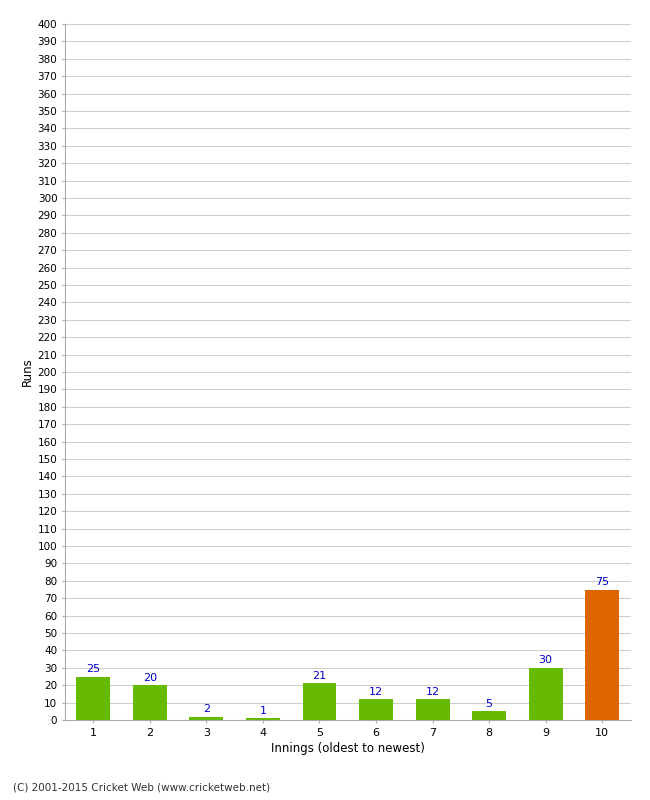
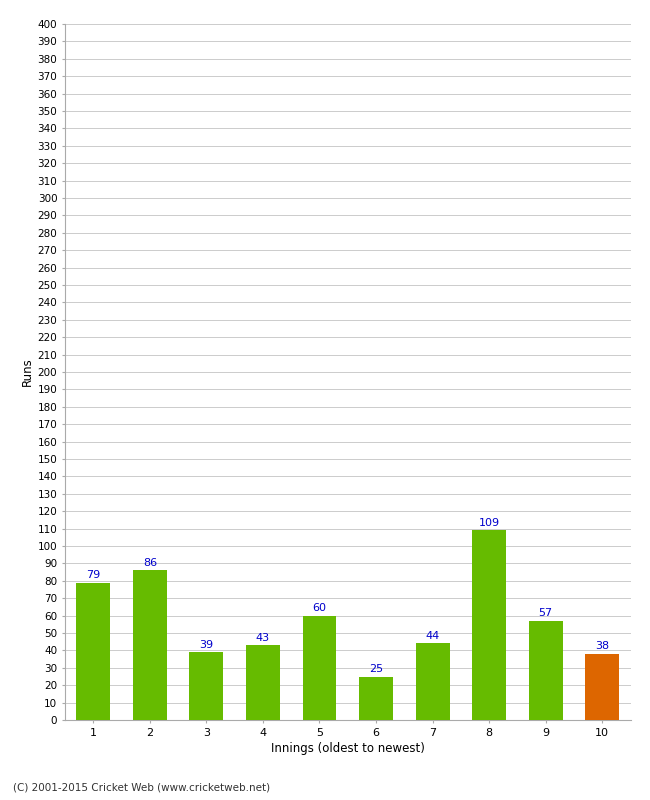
1: 25 -> 79
2: 20 -> 86
3: 2 -> 39
4: 1 -> 43
5: 21 -> 60
6: 12 -> 25
7: 12 -> 44
8: 5 -> 109
9: 30 -> 57
10: 75 -> 38
